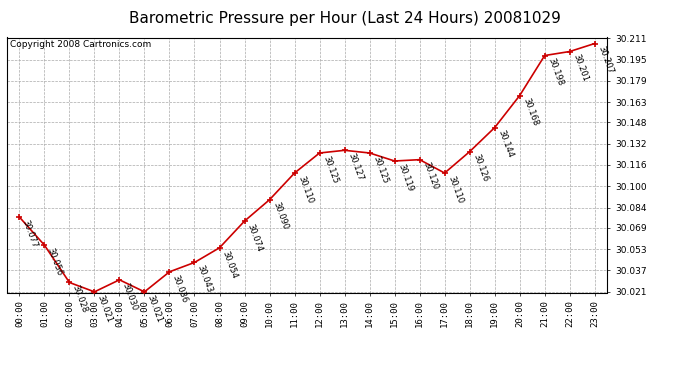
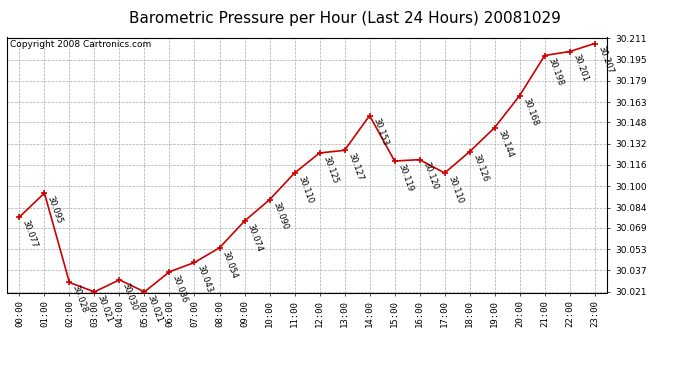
01:00: 30.056 -> 30.095
14:00: 30.125 -> 30.153
